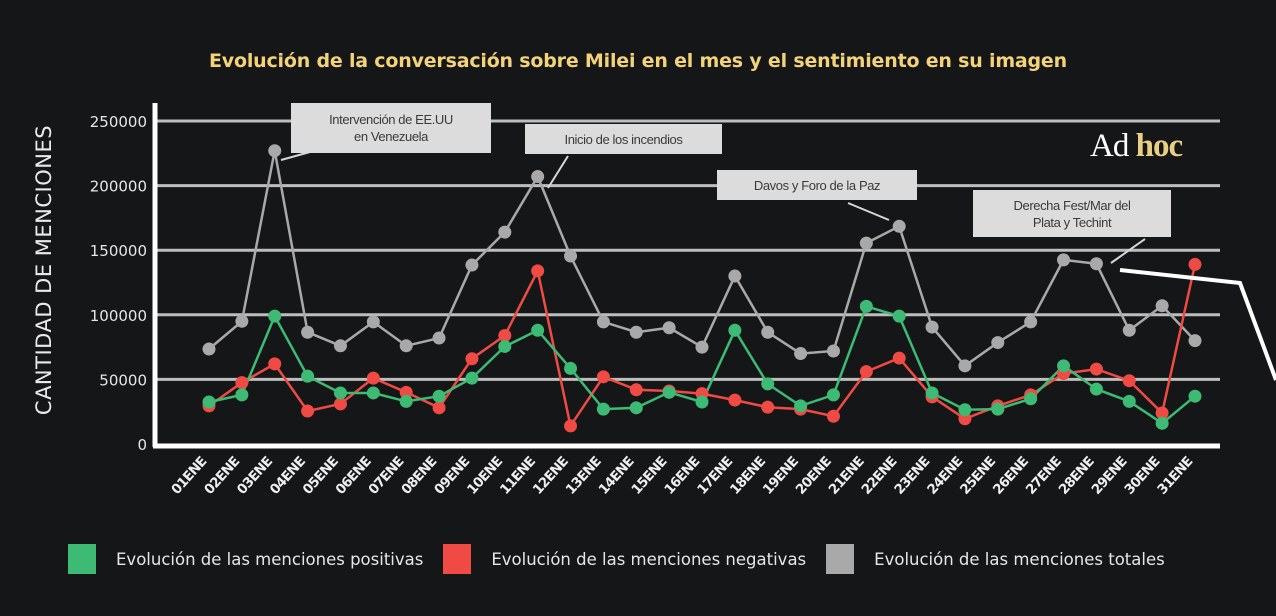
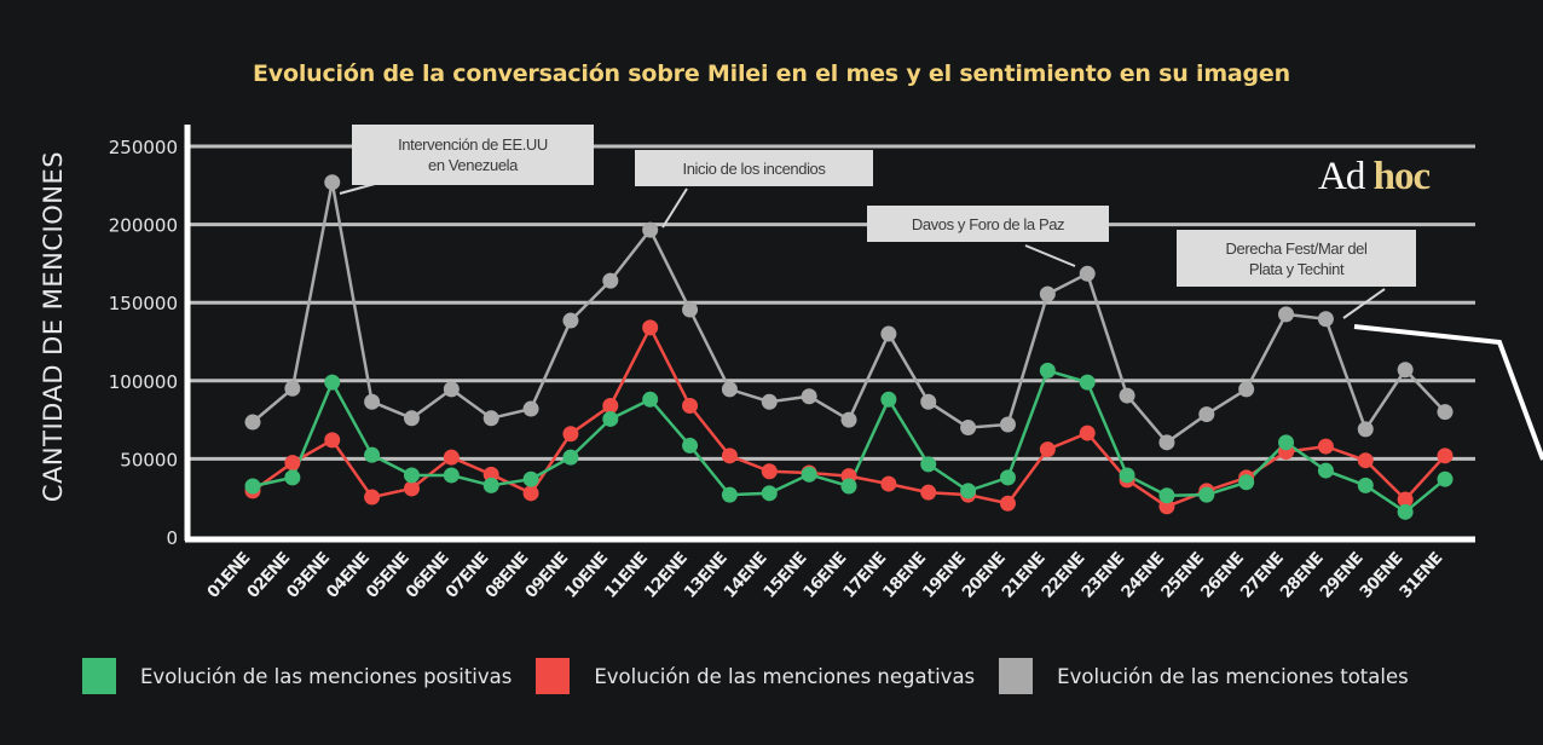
Evolución de las menciones totales/11ENE: 207000 -> 196000
Evolución de las menciones negativas/12ENE: 14000 -> 84000
Evolución de las menciones totales/29ENE: 88000 -> 69000
Evolución de las menciones negativas/31ENE: 139000 -> 52000
